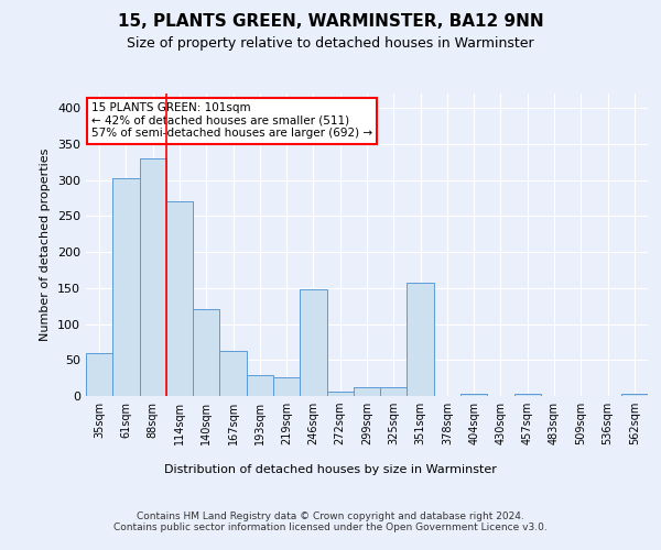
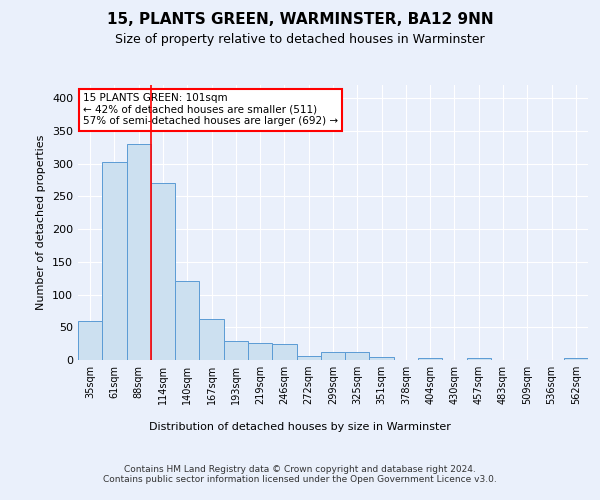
246sqm: 148 -> 25
351sqm: 158 -> 4
